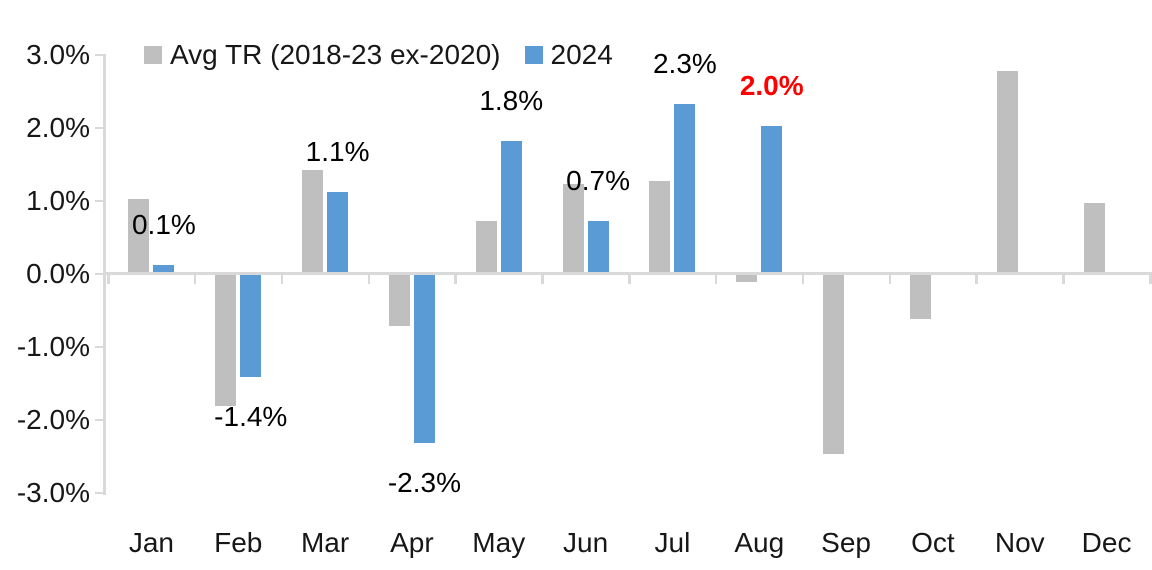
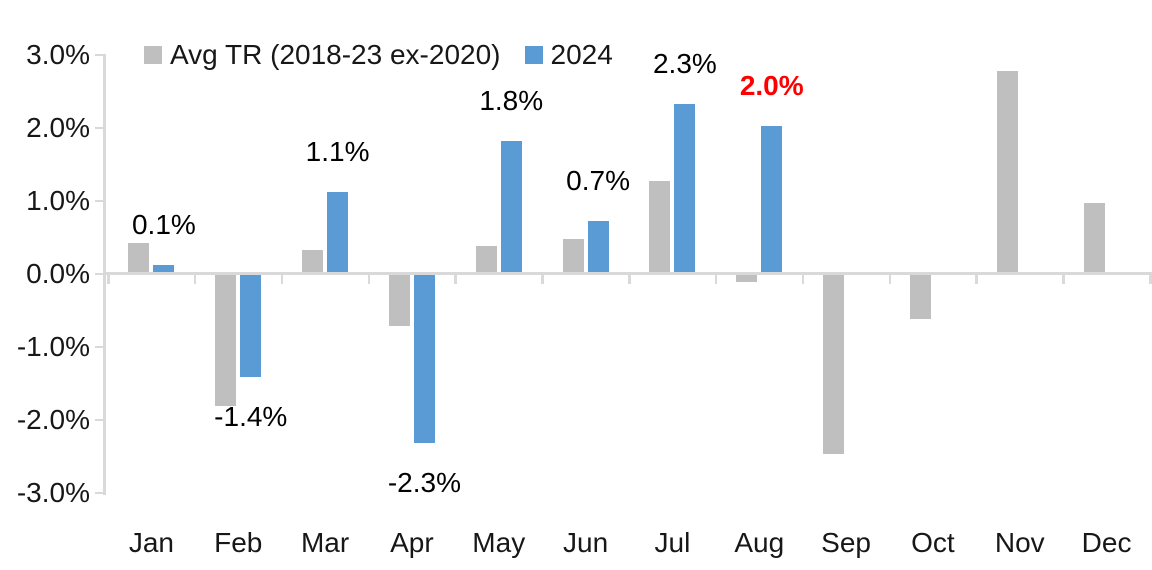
Avg TR (2018-23 ex-2020)/Jan: 1.0% -> 0.4%
Avg TR (2018-23 ex-2020)/Mar: 1.4% -> 0.3%
Avg TR (2018-23 ex-2020)/May: 0.7% -> 0.3%
Avg TR (2018-23 ex-2020)/Jun: 1.2% -> 0.5%
